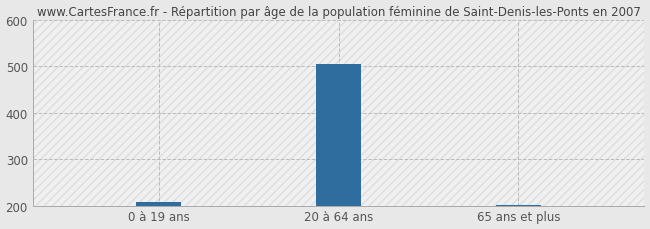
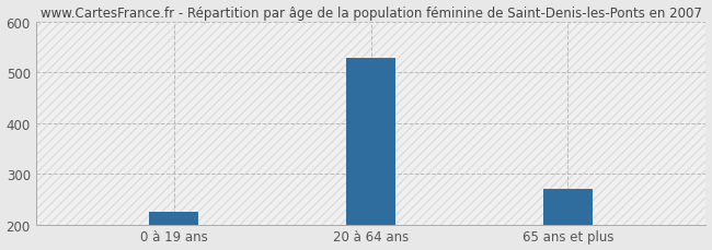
0 à 19 ans: 207 -> 225
20 à 64 ans: 505 -> 530
65 ans et plus: 202 -> 270
